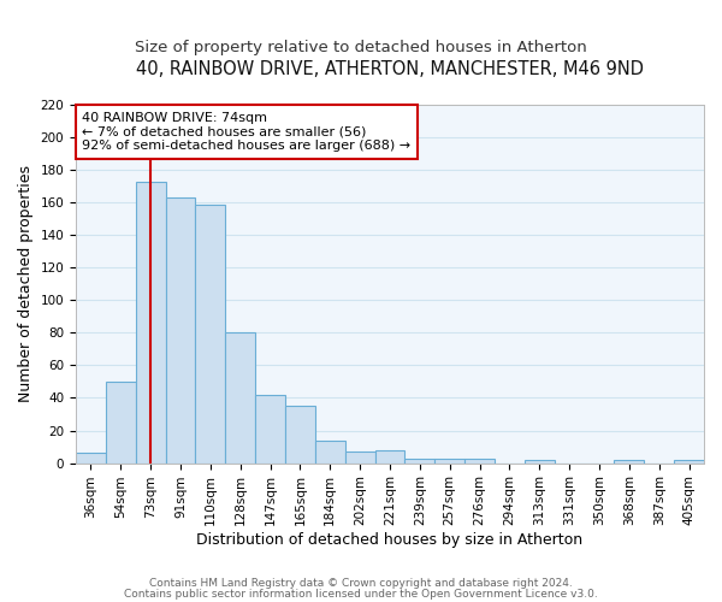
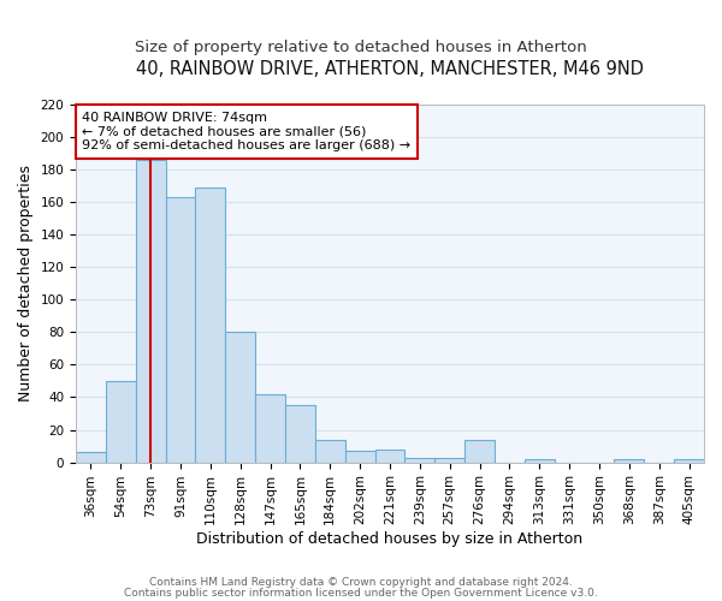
73sqm: 173 -> 186
110sqm: 159 -> 169
276sqm: 3 -> 14
